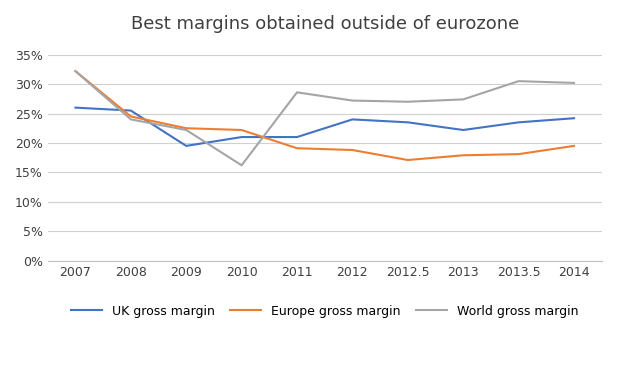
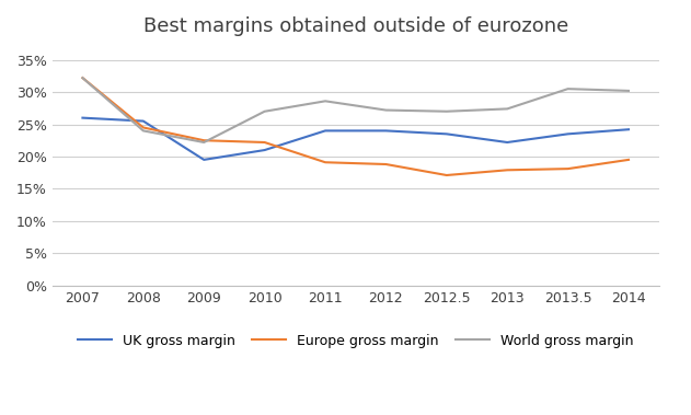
World gross margin/2010: 16.2% -> 27.0%
UK gross margin/2011: 21.0% -> 24.0%
